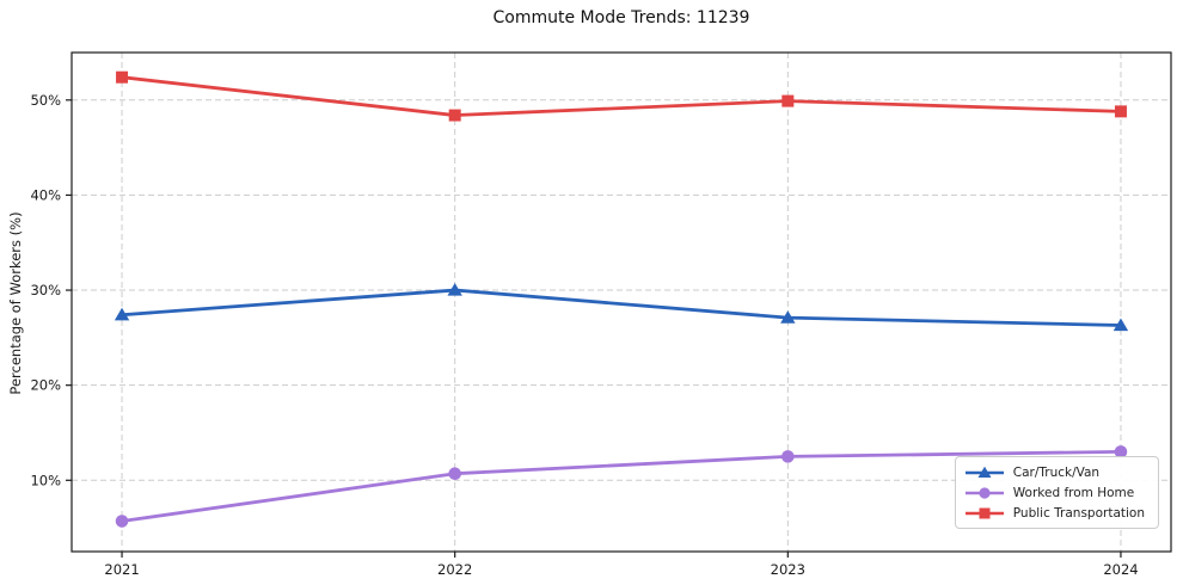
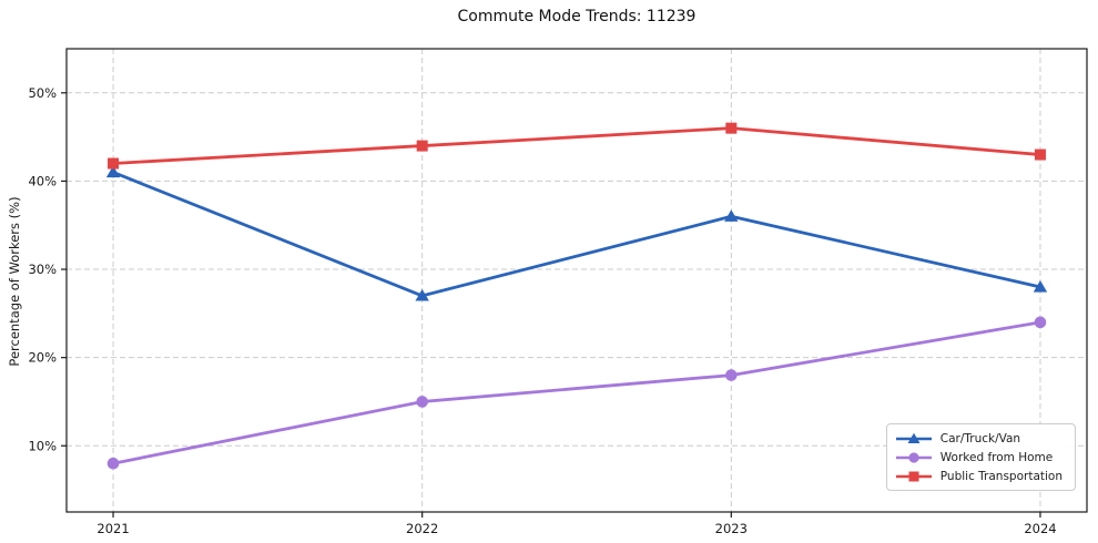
Car/Truck/Van/2021: 27% -> 41%
Worked from Home/2021: 6% -> 8%
Public Transportation/2021: 52% -> 42%
Car/Truck/Van/2022: 30% -> 27%
Worked from Home/2022: 11% -> 15%
Public Transportation/2022: 48% -> 44%
Car/Truck/Van/2023: 27% -> 36%
Worked from Home/2023: 12% -> 18%
Public Transportation/2023: 50% -> 46%
Car/Truck/Van/2024: 26% -> 28%
Worked from Home/2024: 13% -> 24%
Public Transportation/2024: 49% -> 43%
